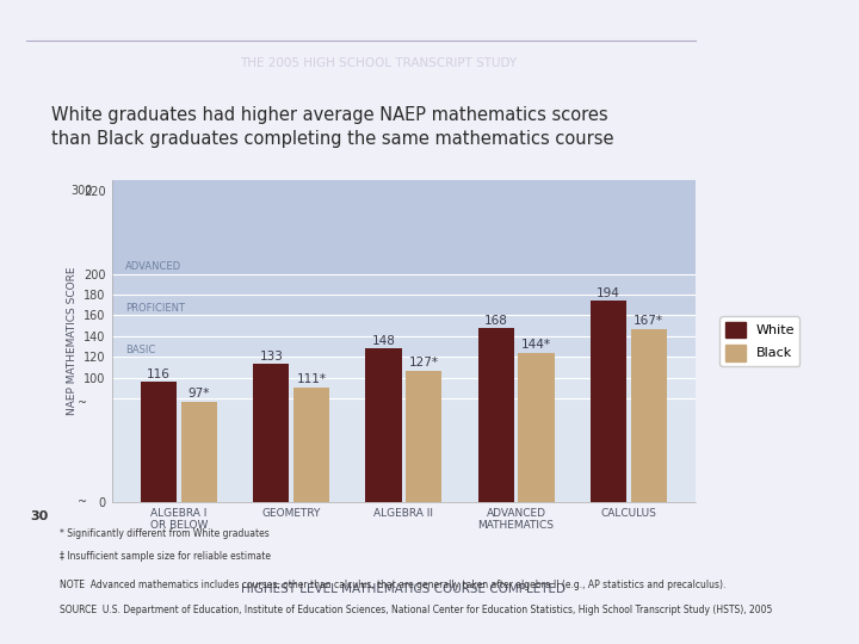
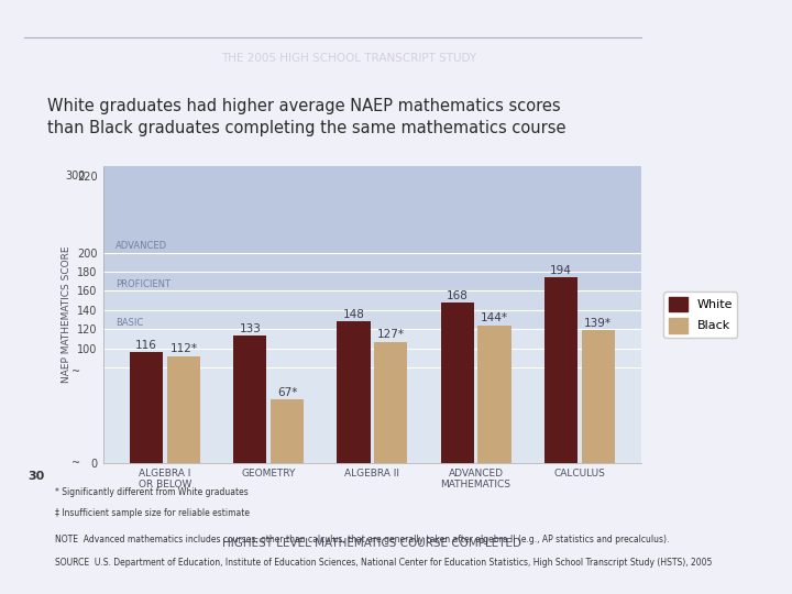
Black/ALGEBRA I OR BELOW: 97* -> 112*
Black/GEOMETRY: 111* -> 67*
Black/CALCULUS: 167* -> 139*
